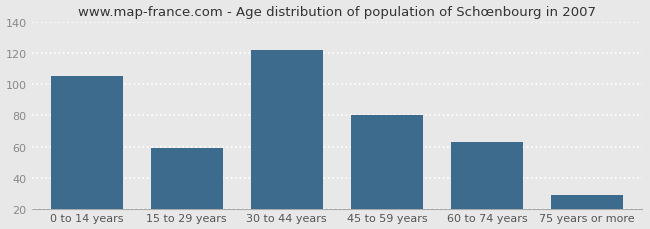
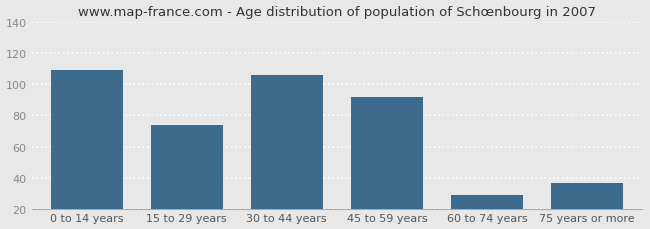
0 to 14 years: 105 -> 109
15 to 29 years: 59 -> 74
30 to 44 years: 122 -> 106
45 to 59 years: 80 -> 92
60 to 74 years: 63 -> 29
75 years or more: 29 -> 37
